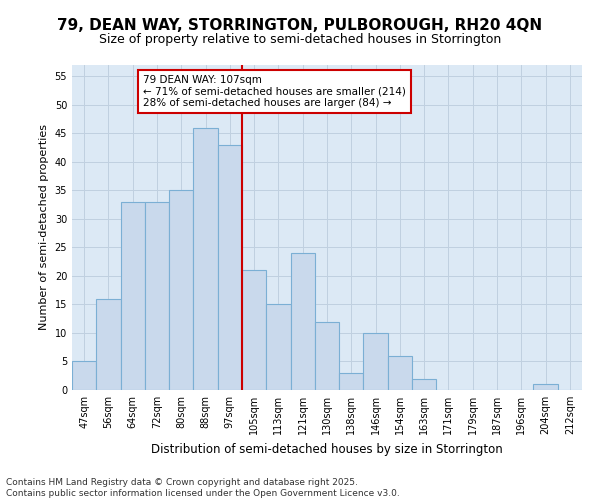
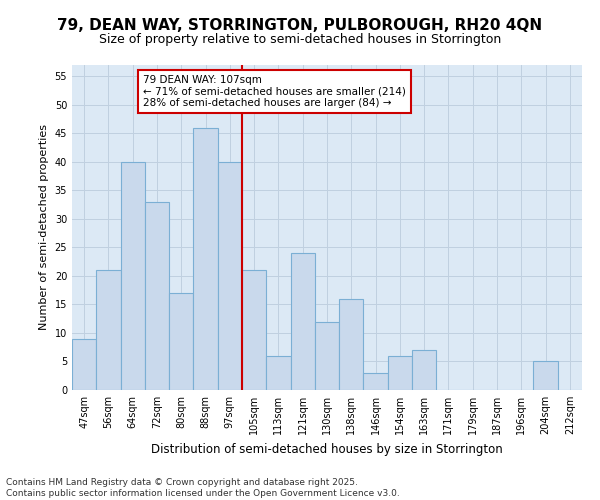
47sqm: 5 -> 9
56sqm: 16 -> 21
64sqm: 33 -> 40
80sqm: 35 -> 17
97sqm: 43 -> 40
113sqm: 15 -> 6
138sqm: 3 -> 16
146sqm: 10 -> 3
163sqm: 2 -> 7
204sqm: 1 -> 5
